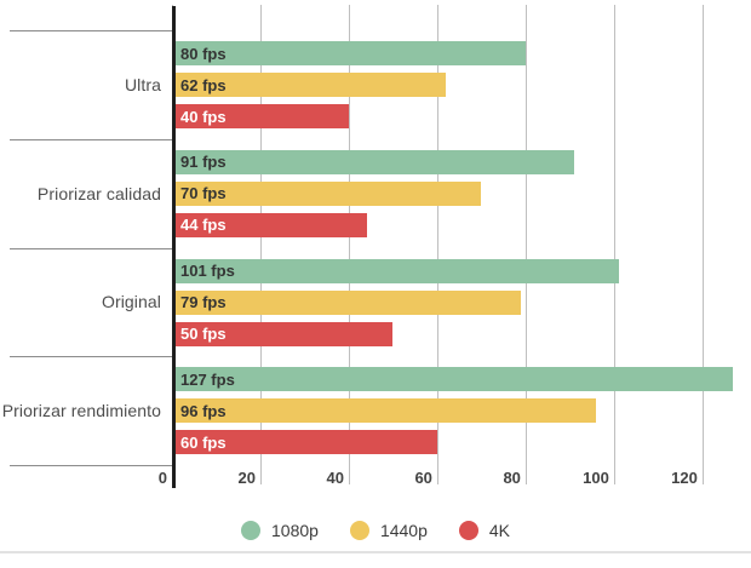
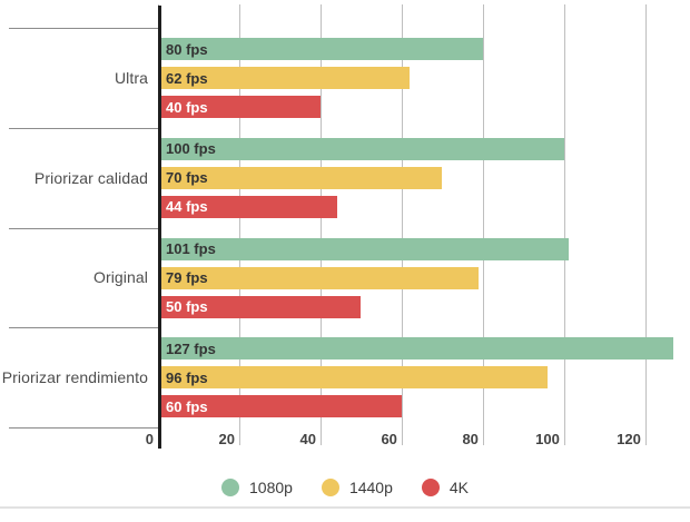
1080p/Priorizar calidad: 91 -> 100
